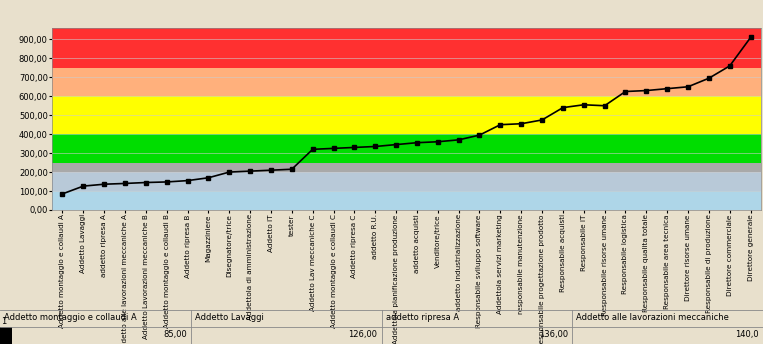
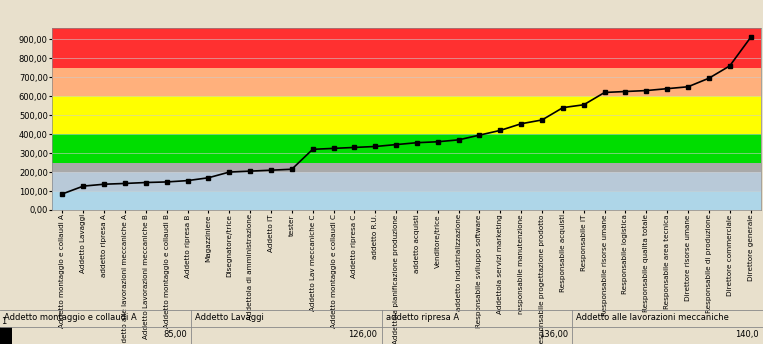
Addettola servizi marketing: 450 -> 420
Responsabile risorse umane: 550 -> 620
